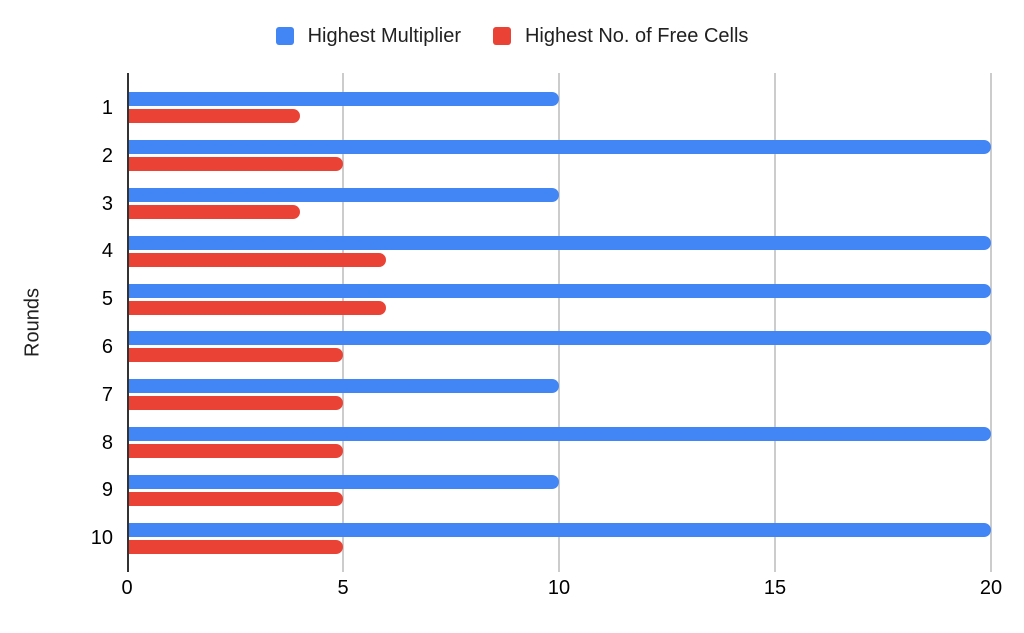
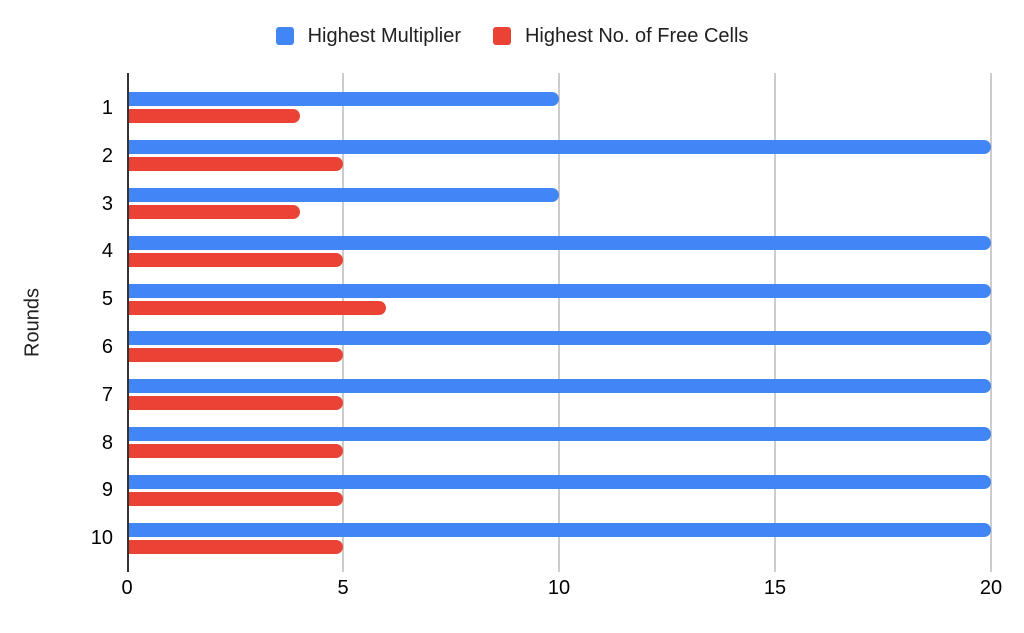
Highest No. of Free Cells/4: 6 -> 5
Highest Multiplier/7: 10 -> 20
Highest Multiplier/9: 10 -> 20
